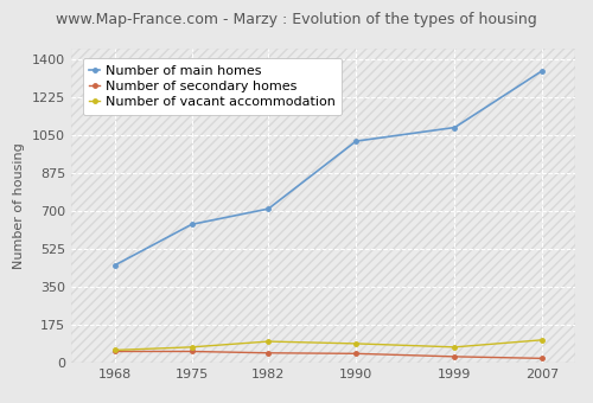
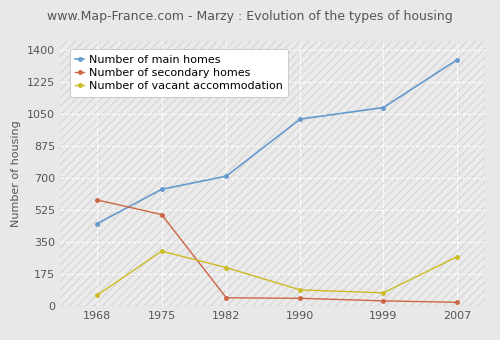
Number of secondary homes/1968: 50 -> 580
Number of secondary homes/1975: 50 -> 500
Number of vacant accommodation/1975: 70 -> 300
Number of vacant accommodation/1982: 100 -> 210
Number of vacant accommodation/2007: 100 -> 270
